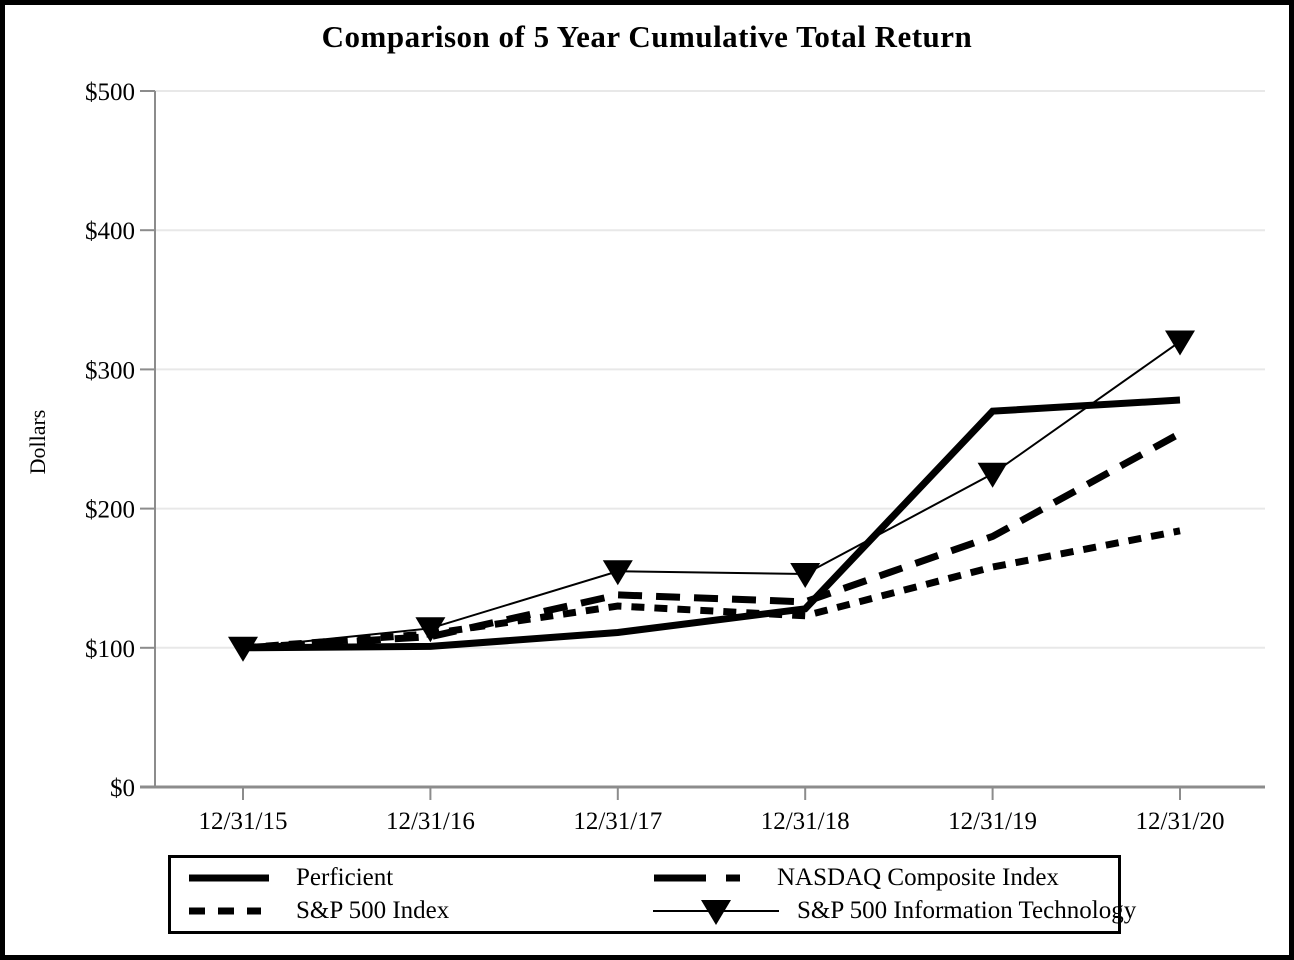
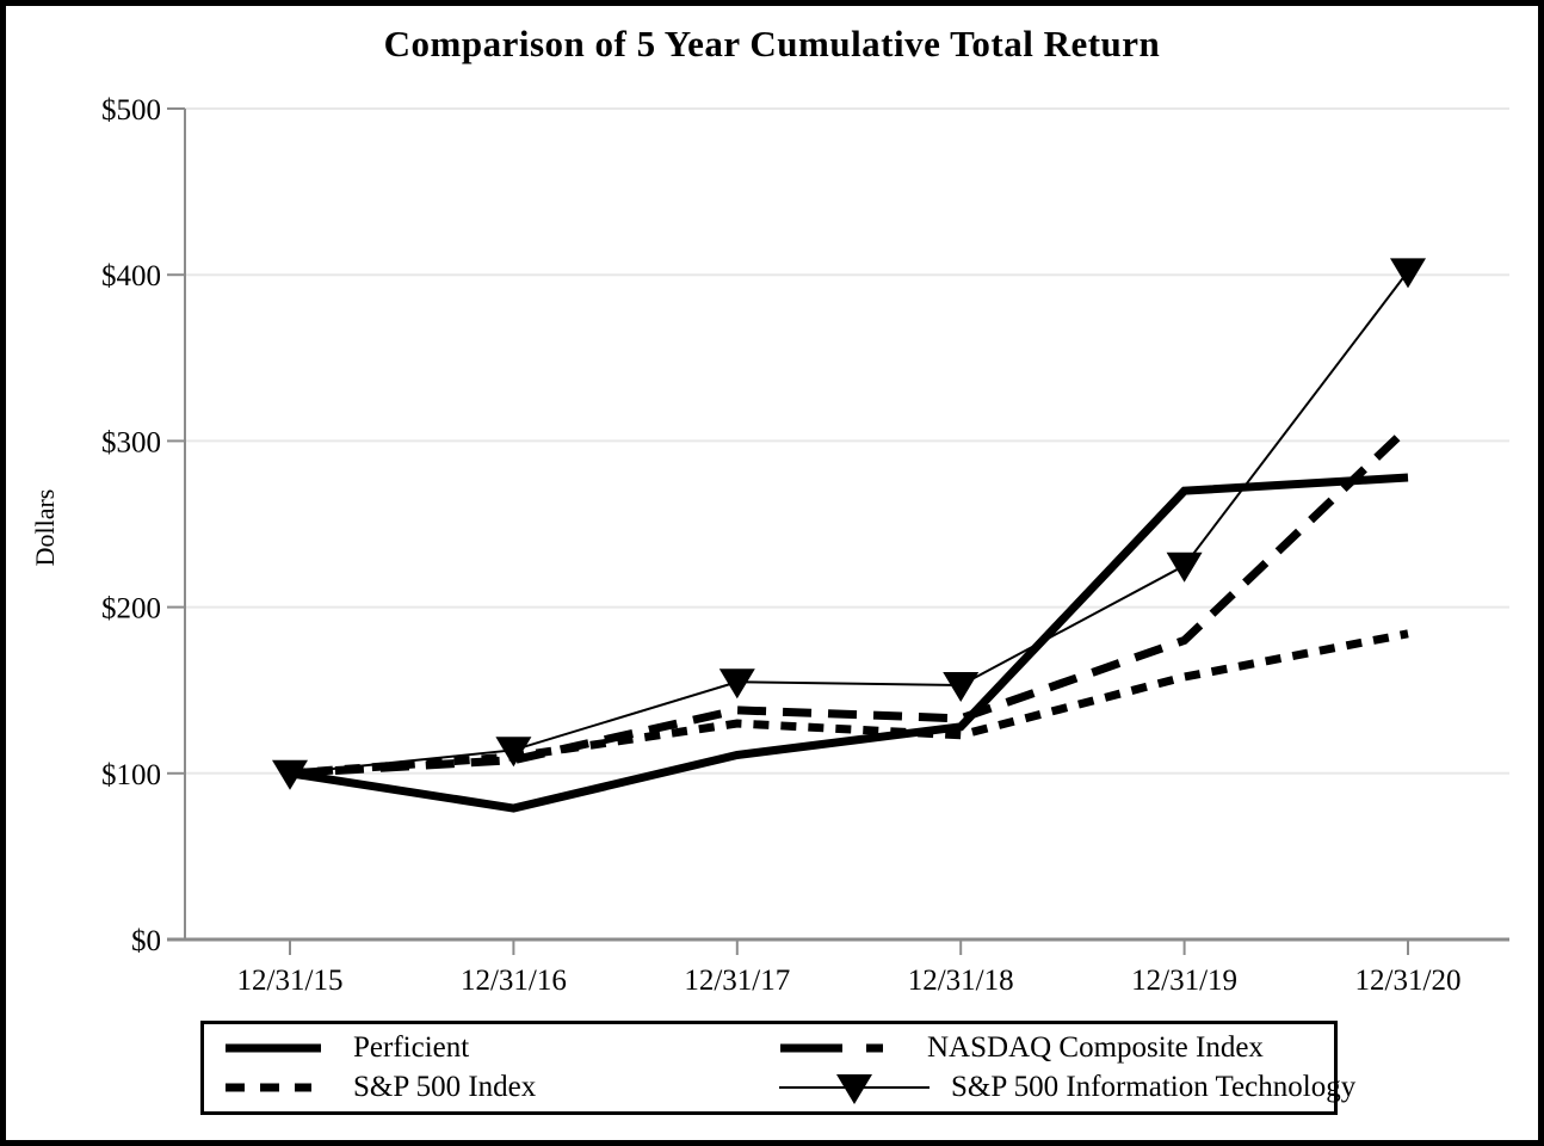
Perficient/12/31/16: $101 -> $79
NASDAQ Composite Index/12/31/20: $254 -> $308
S&P 500 Information Technology/12/31/20: $320 -> $402
